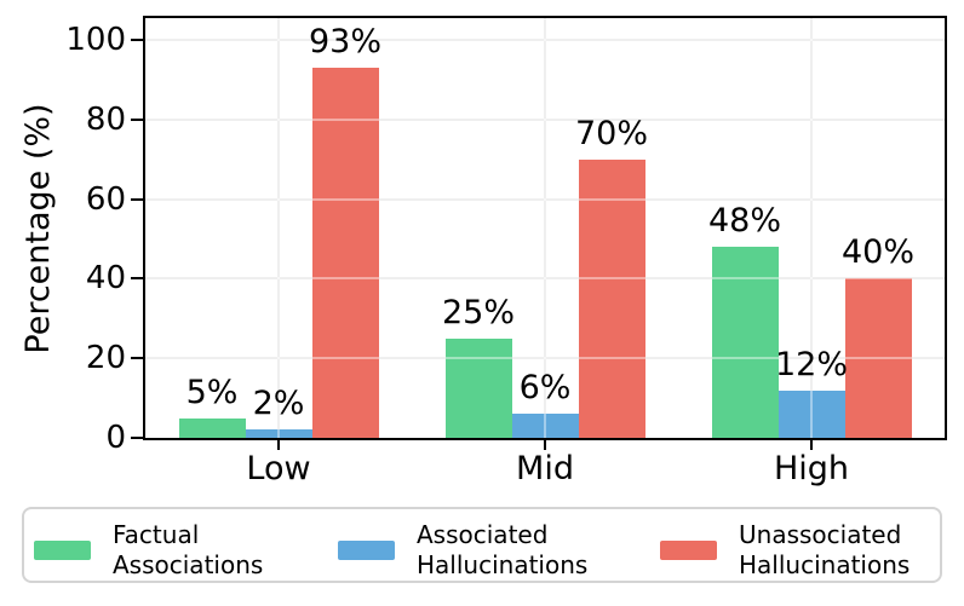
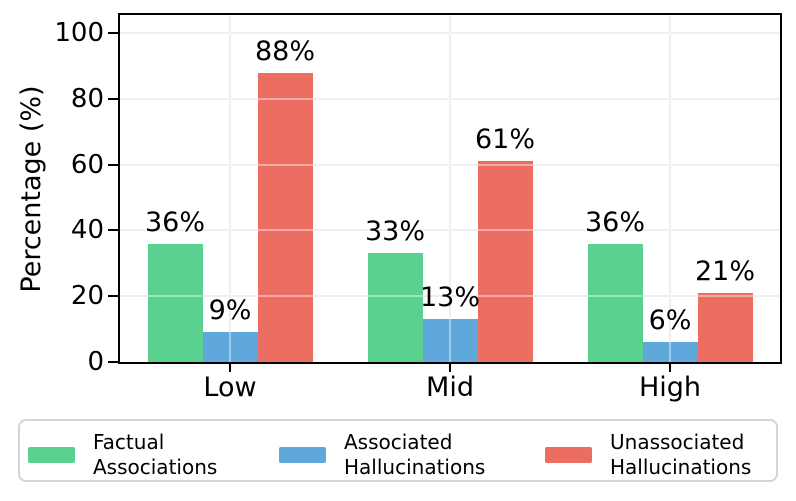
Factual Associations/Low: 5% -> 36%
Associated Hallucinations/Low: 2% -> 9%
Unassociated Hallucinations/Low: 93% -> 88%
Factual Associations/Mid: 25% -> 33%
Associated Hallucinations/Mid: 6% -> 13%
Unassociated Hallucinations/Mid: 70% -> 61%
Factual Associations/High: 48% -> 36%
Associated Hallucinations/High: 12% -> 6%
Unassociated Hallucinations/High: 40% -> 21%
